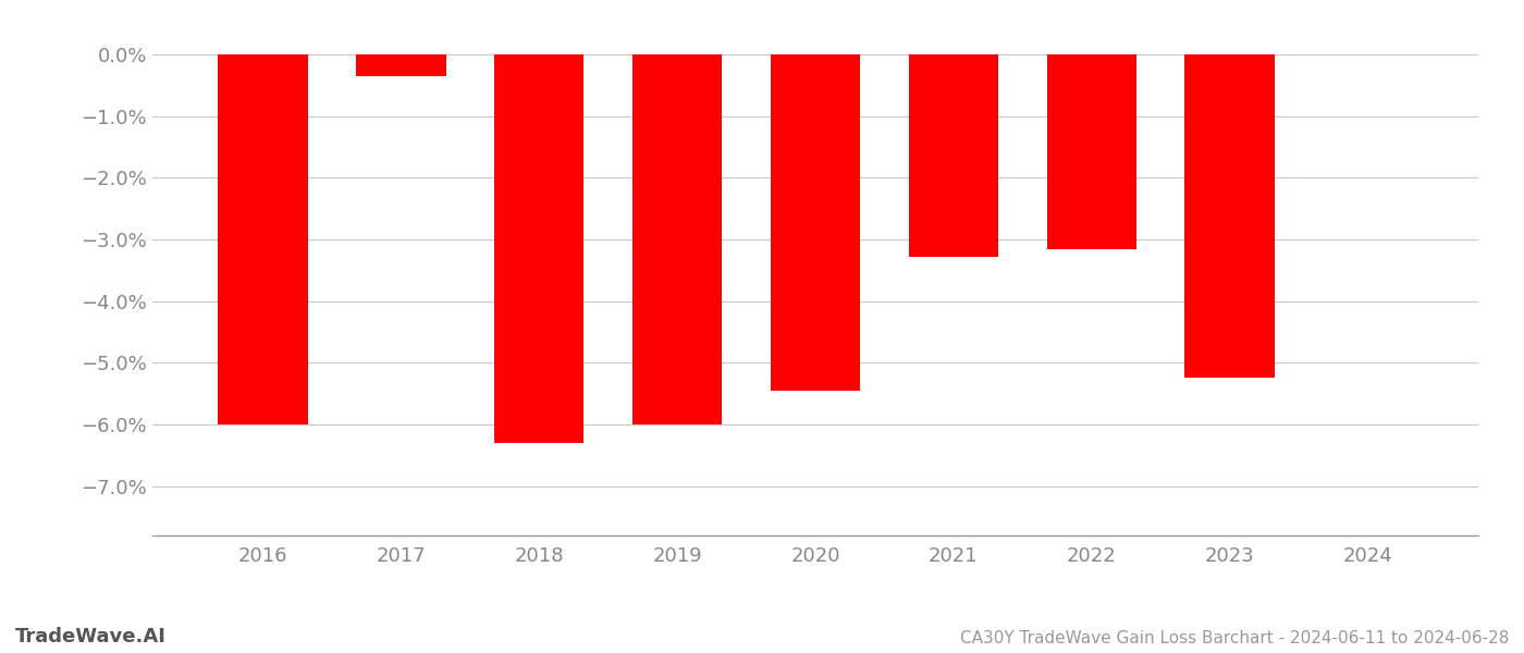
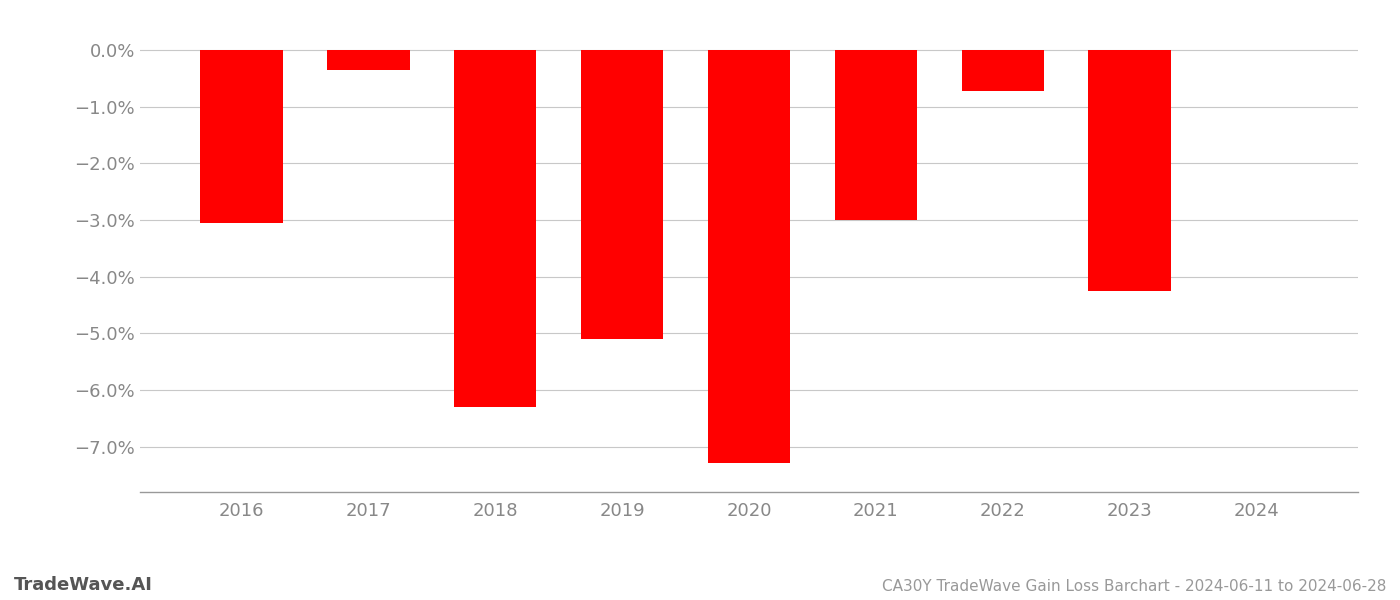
2016: -6.00% -> -3.05%
2019: -6.00% -> -5.10%
2020: -5.46% -> -7.28%
2021: -3.28% -> -3.00%
2022: -3.16% -> -0.72%
2023: -5.24% -> -4.25%
